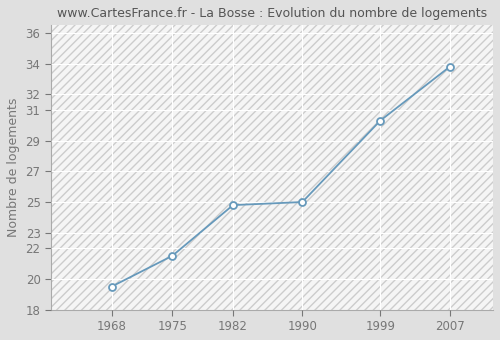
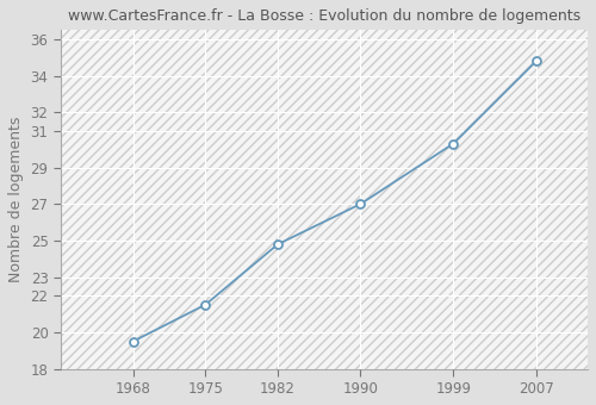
1990: 25.0 -> 27.0
2007: 33.8 -> 34.8
